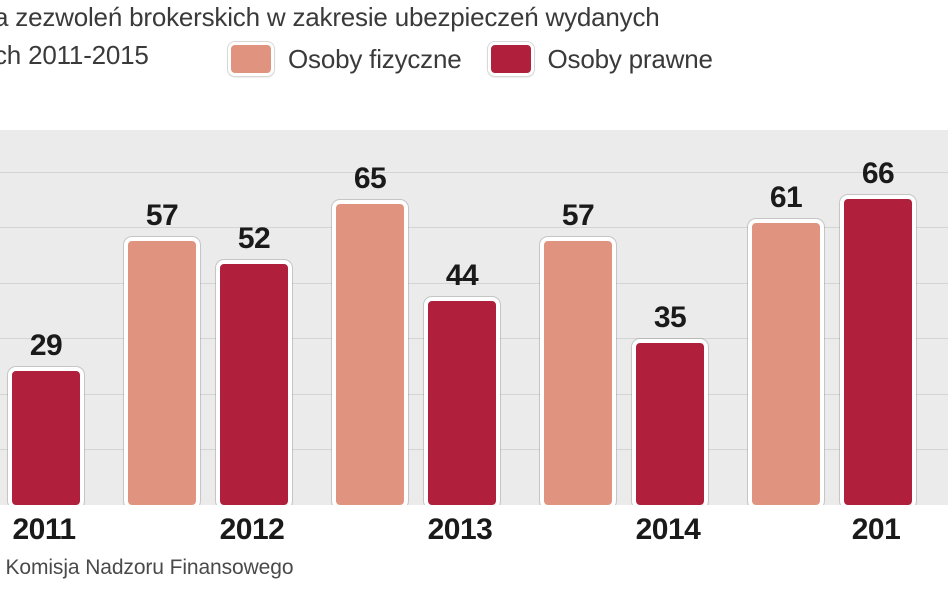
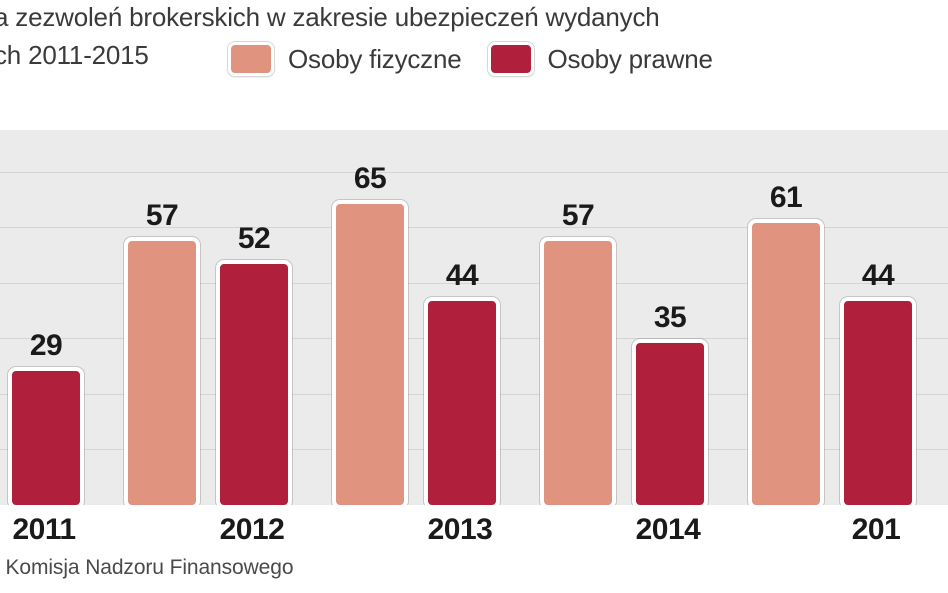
Osoby prawne/201: 66 -> 44
